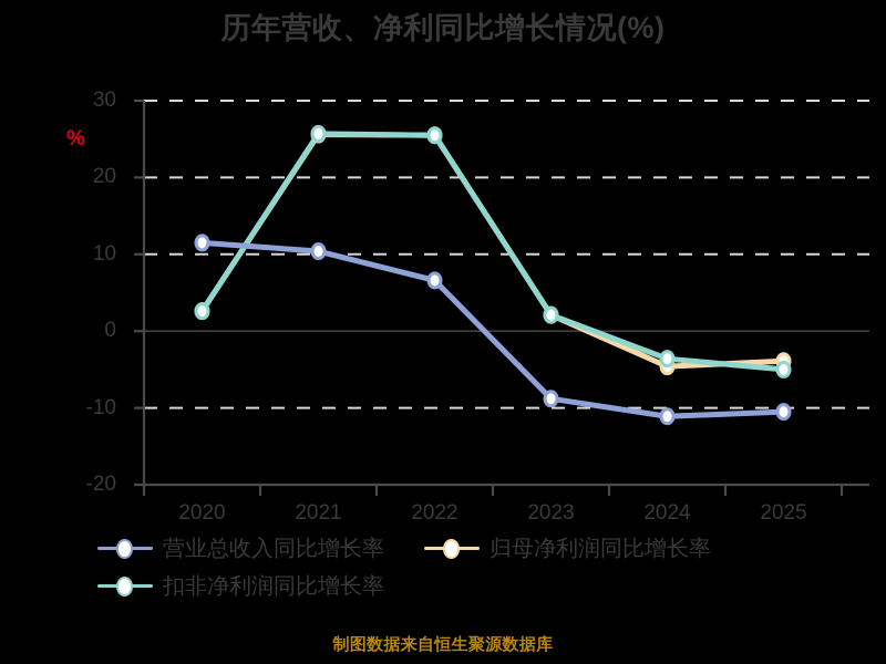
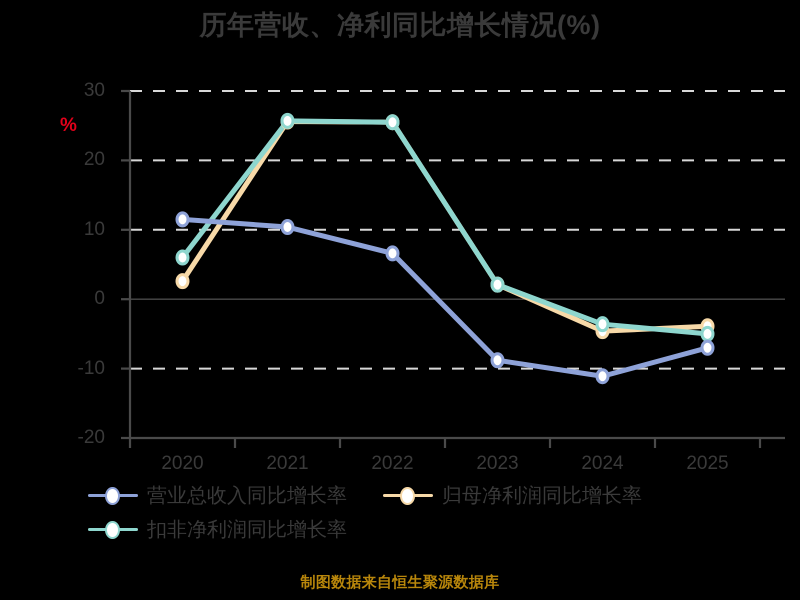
扣非净利润同比增长率/2020: 3 -> 6
营业总收入同比增长率/2025: -10 -> -7
